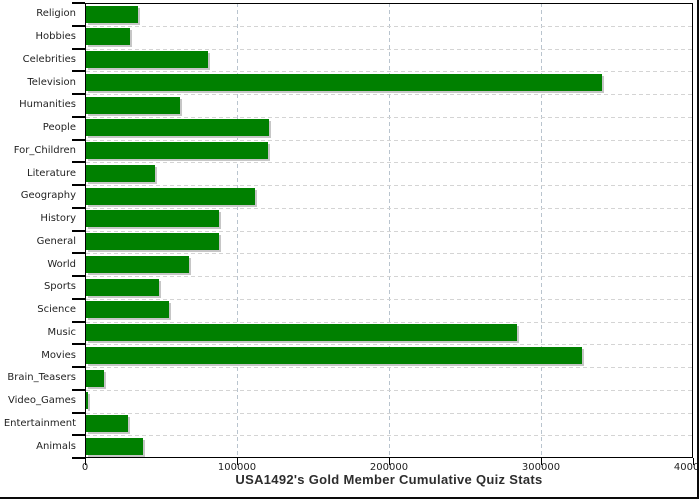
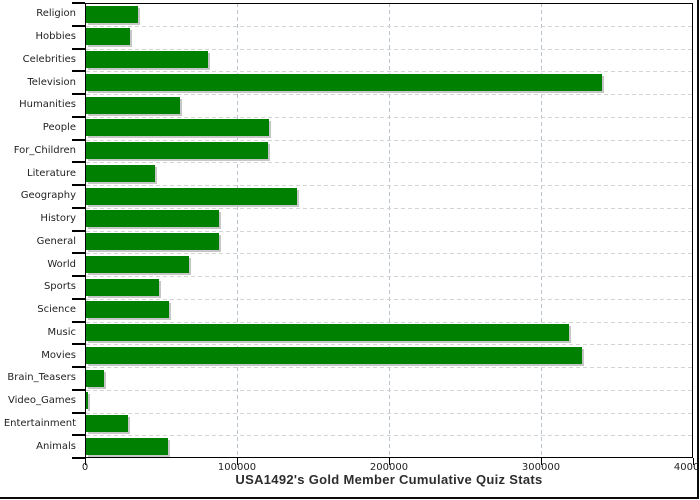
Geography: 111000 -> 139000
Music: 284000 -> 318000
Animals: 38000 -> 54000
